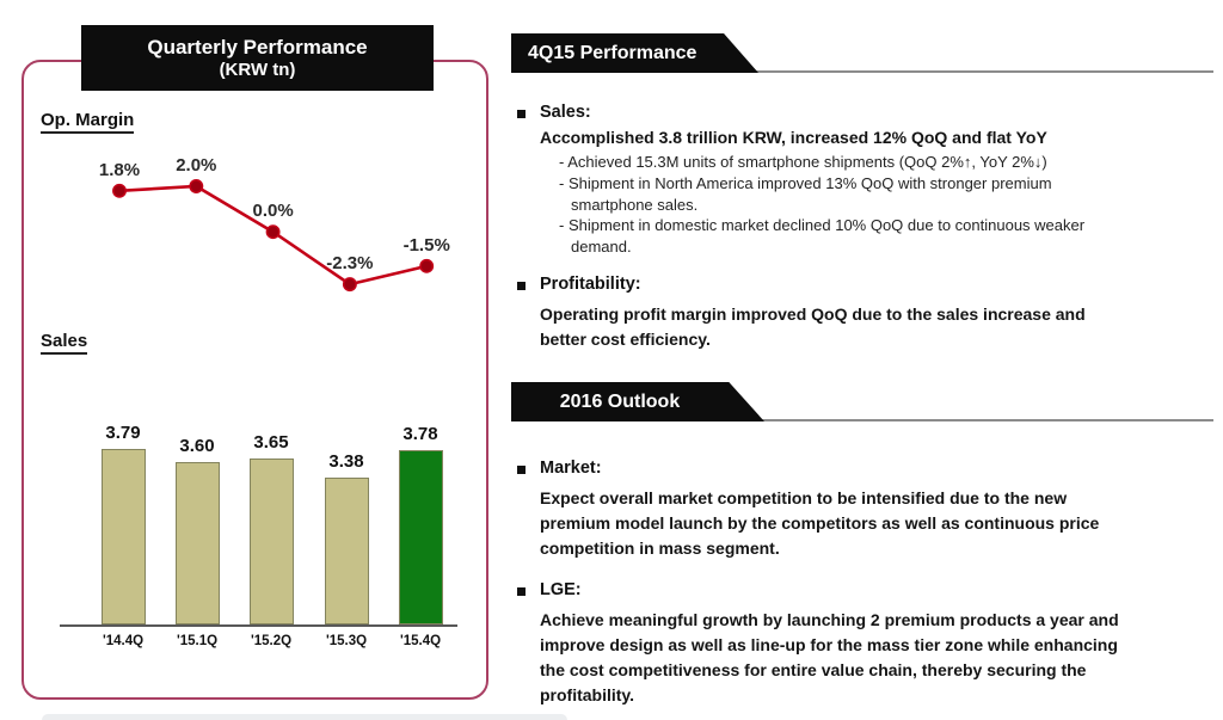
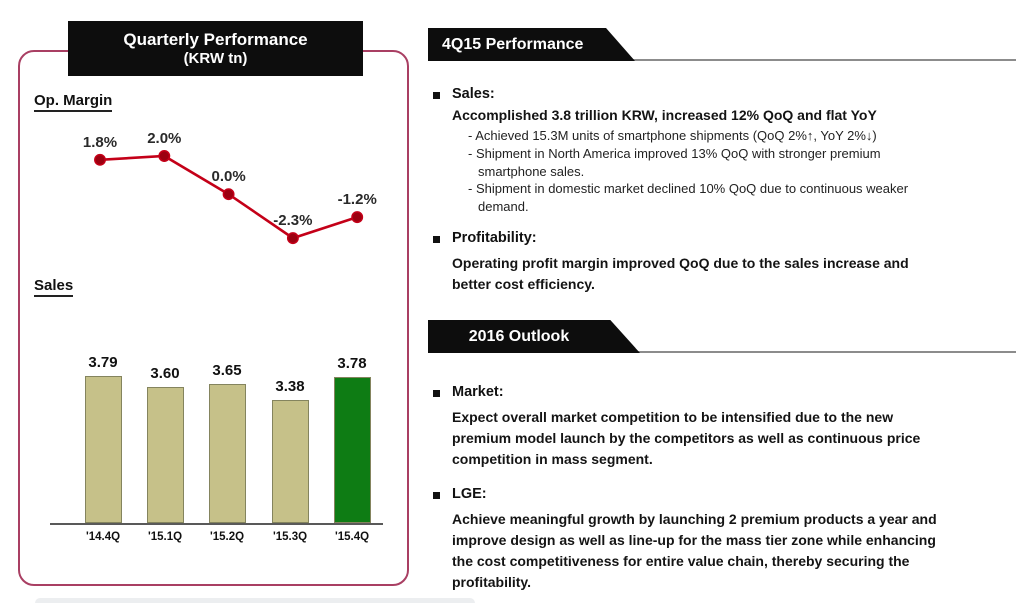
Op. Margin/'15.4Q: -1.5% -> -1.2%
